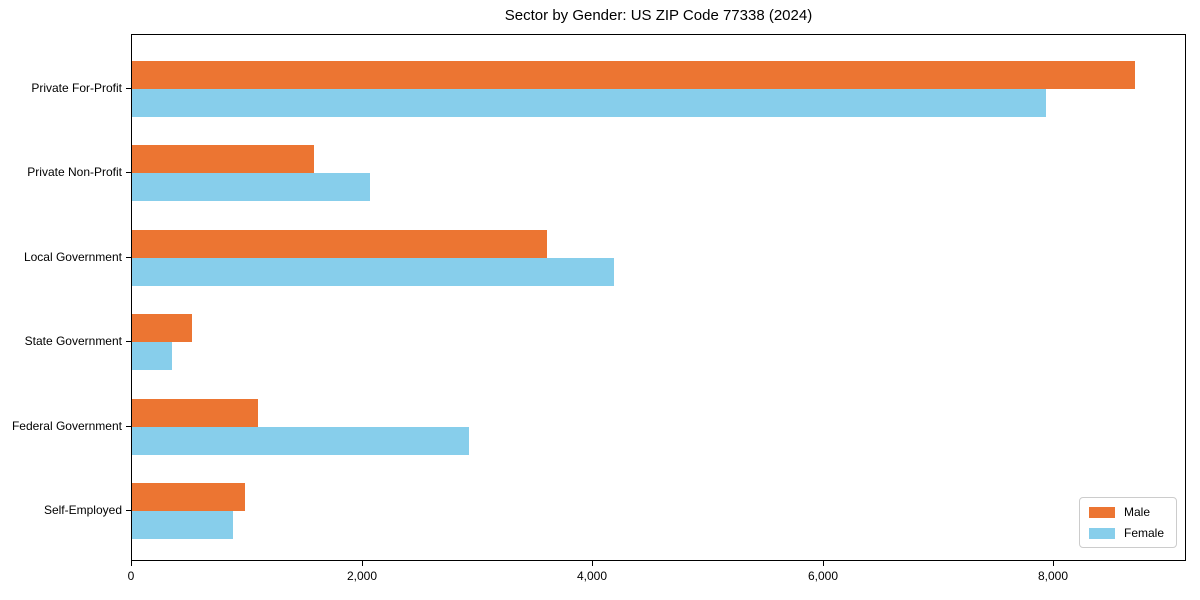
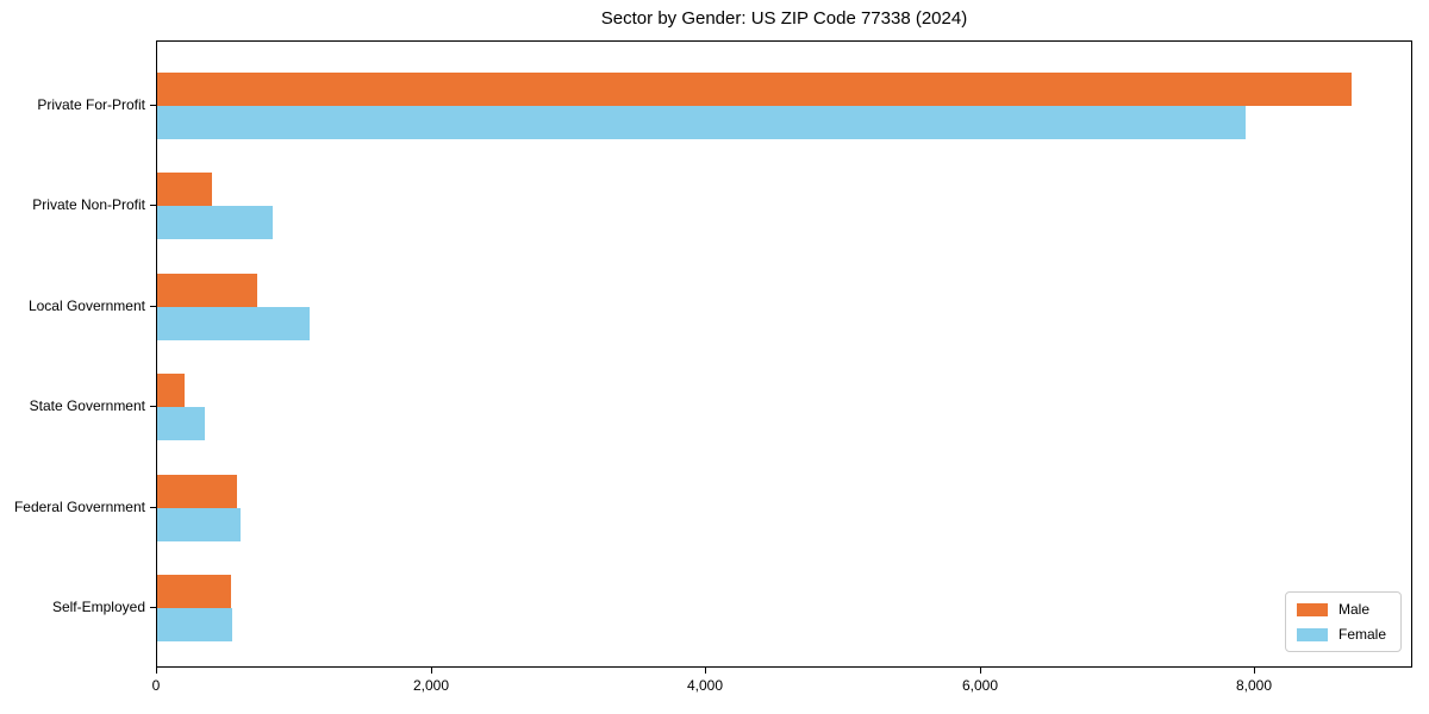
Male/Private Non-Profit: 1580 -> 400
Female/Private Non-Profit: 2060 -> 840
Male/Local Government: 3600 -> 730
Female/Local Government: 4180 -> 1110
Male/State Government: 520 -> 200
Male/Federal Government: 1090 -> 580
Female/Federal Government: 2920 -> 600
Male/Self-Employed: 980 -> 540
Female/Self-Employed: 880 -> 550
